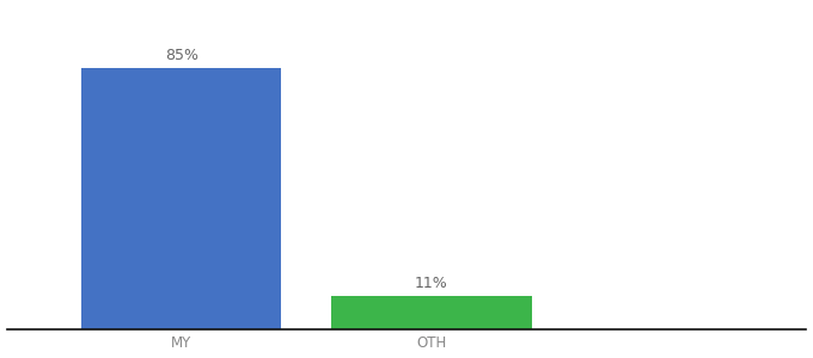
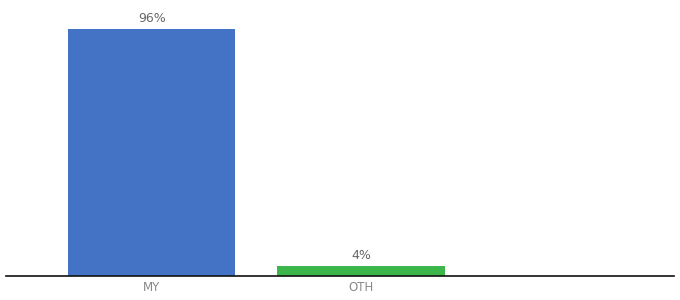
MY: 85% -> 96%
OTH: 11% -> 4%
